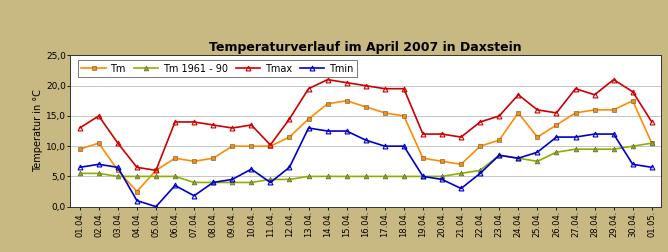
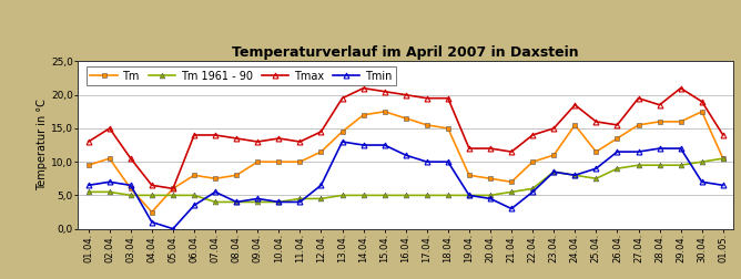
Tmin/07.04.: 1,8 -> 5,5
Tmin/10.04.: 6,2 -> 4,0
Tmax/11.04.: 10,2 -> 13,0
